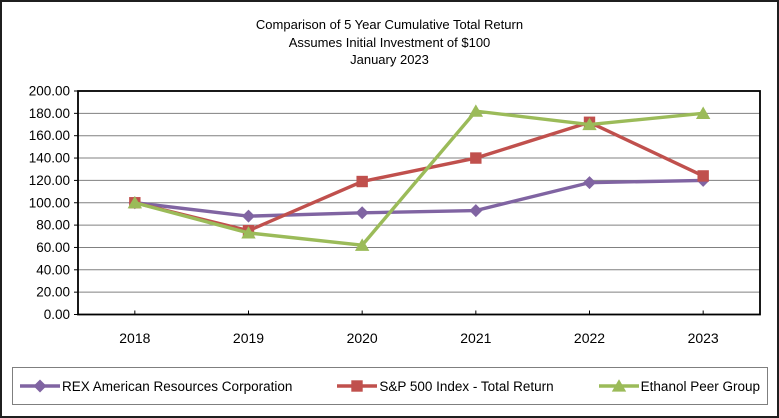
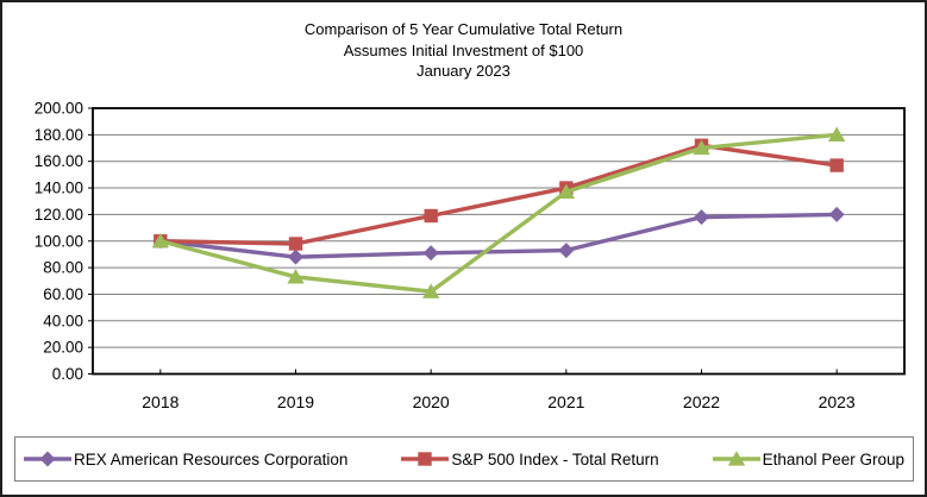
S&P 500 Index - Total Return/2019: 75 -> 98
Ethanol Peer Group/2021: 182 -> 137
S&P 500 Index - Total Return/2023: 124 -> 157
